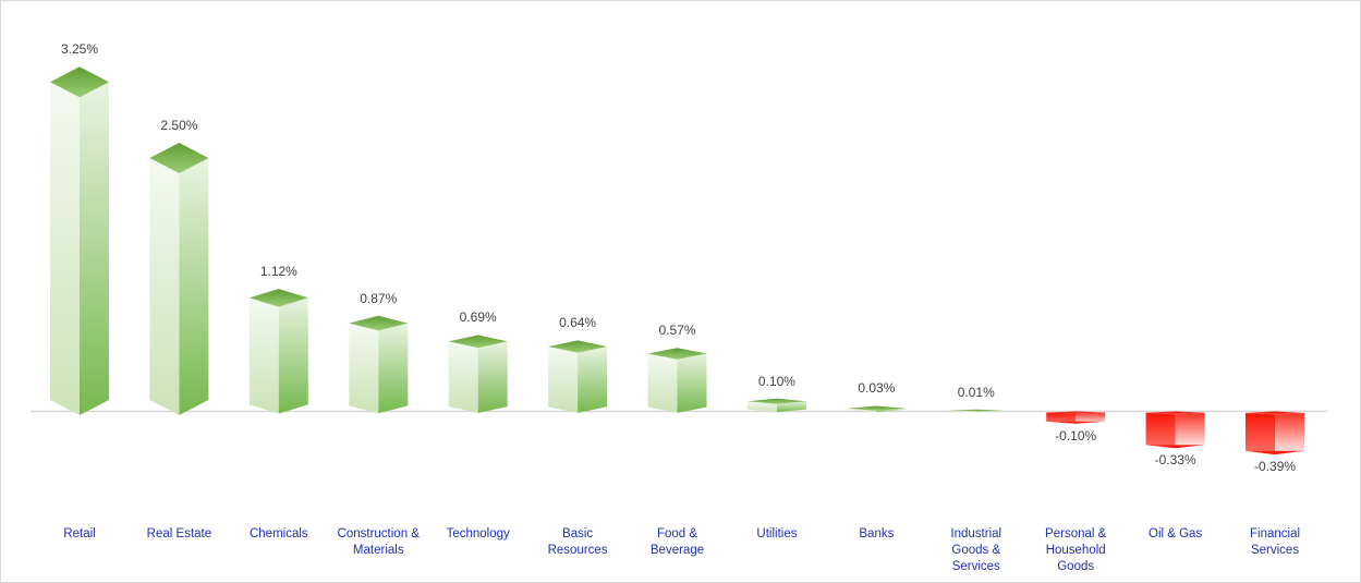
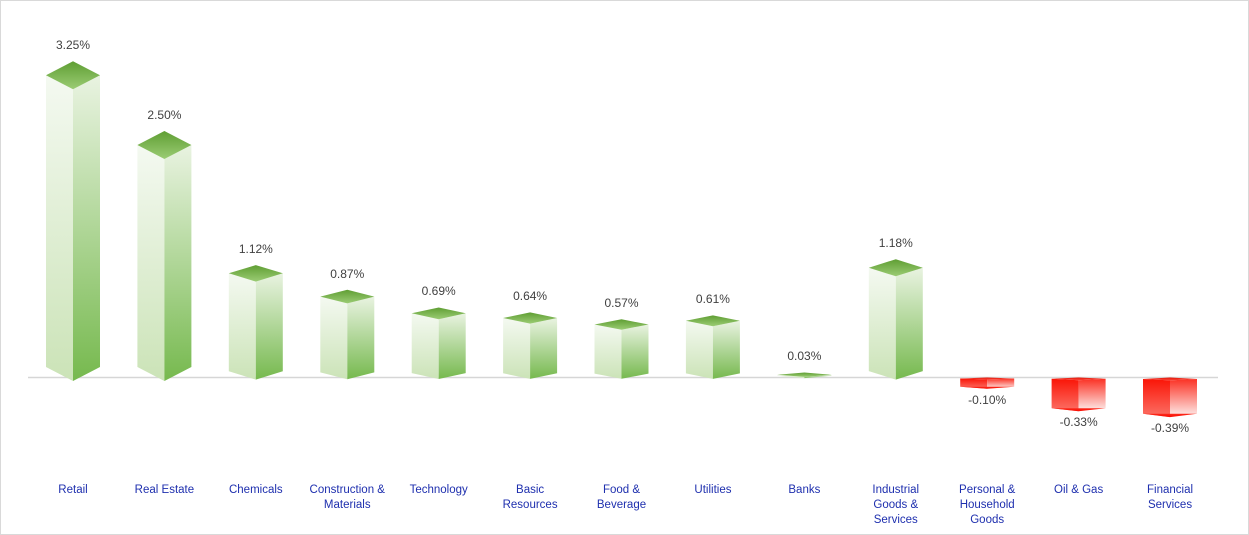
Utilities: 0.10% -> 0.61%
Industrial Goods & Services: 0.01% -> 1.18%
